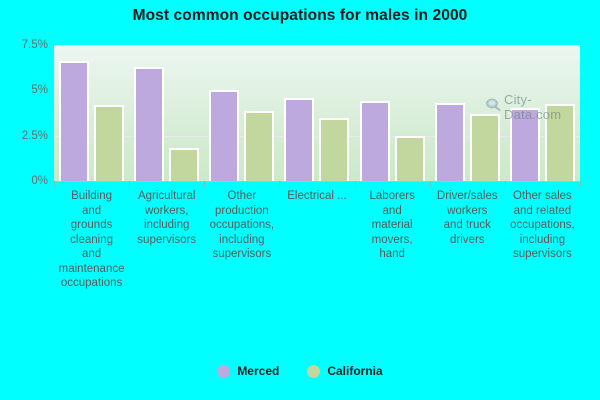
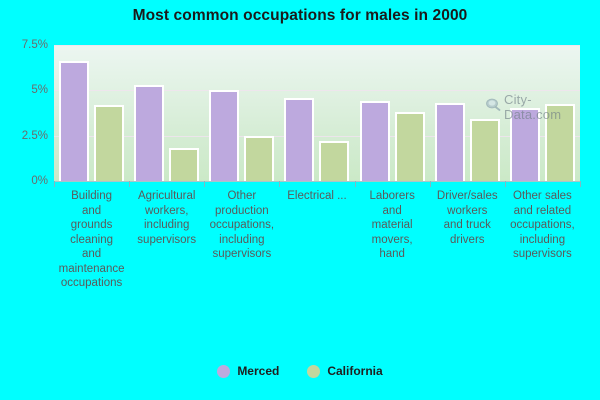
Merced/Agricultural workers, including supervisors: 6.3% -> 5.3%
California/Other production occupations, including supervisors: 3.9% -> 2.5%
California/Electrical ...: 3.5% -> 2.2%
California/Laborers and material movers, hand: 2.5% -> 3.8%
California/Driver/sales workers and truck drivers: 3.7% -> 3.4%
